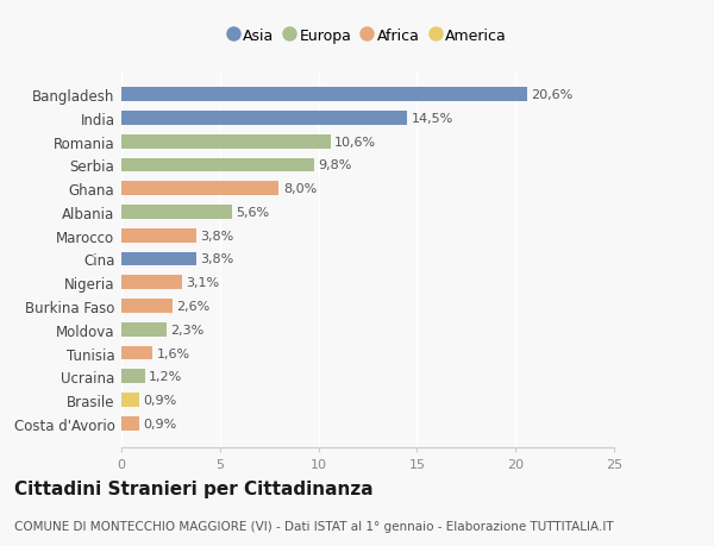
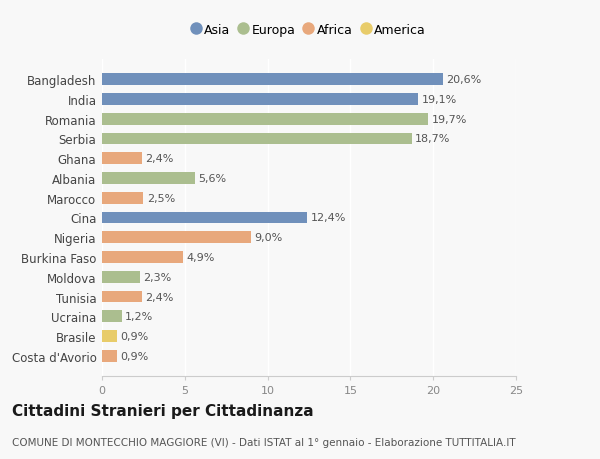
India: 14,5% -> 19,1%
Romania: 10,6% -> 19,7%
Serbia: 9,8% -> 18,7%
Ghana: 8,0% -> 2,4%
Marocco: 3,8% -> 2,5%
Cina: 3,8% -> 12,4%
Nigeria: 3,1% -> 9,0%
Burkina Faso: 2,6% -> 4,9%
Tunisia: 1,6% -> 2,4%
